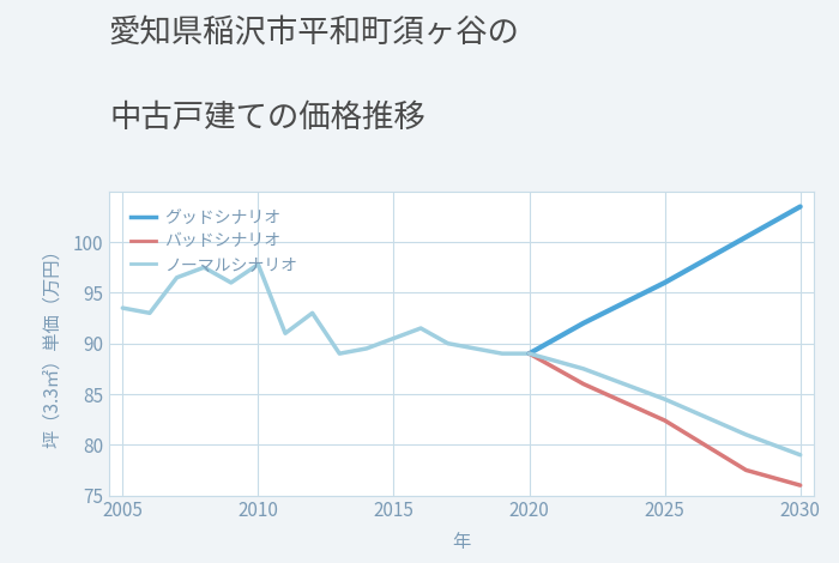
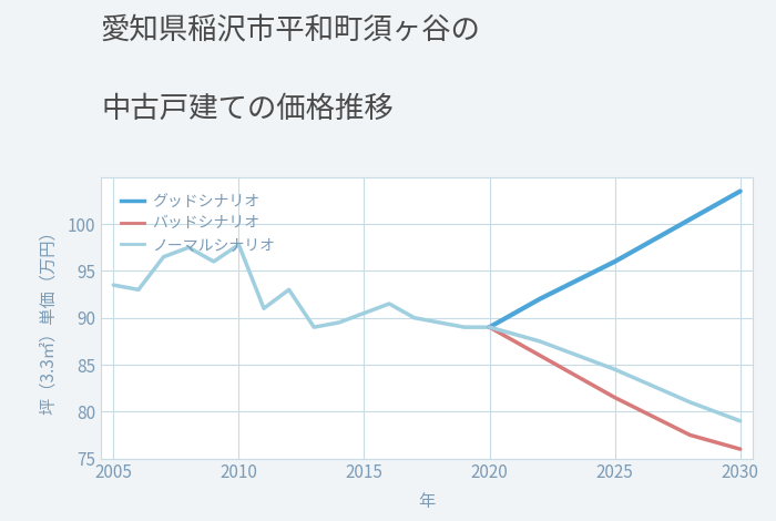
バッドシナリオ/2025: 82.4 -> 81.5
